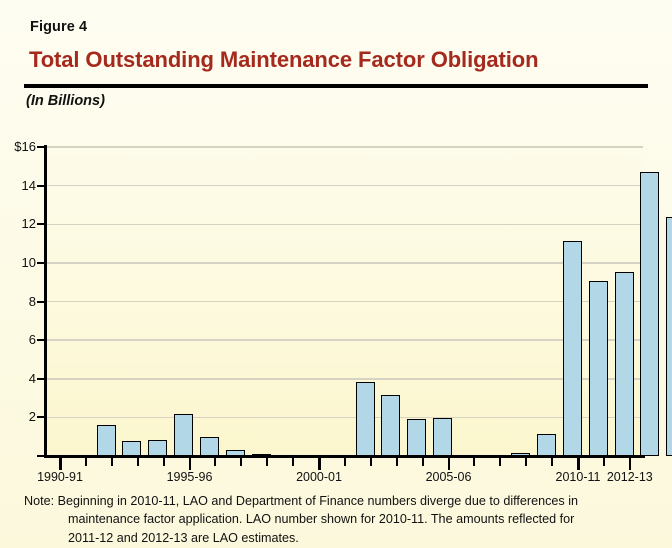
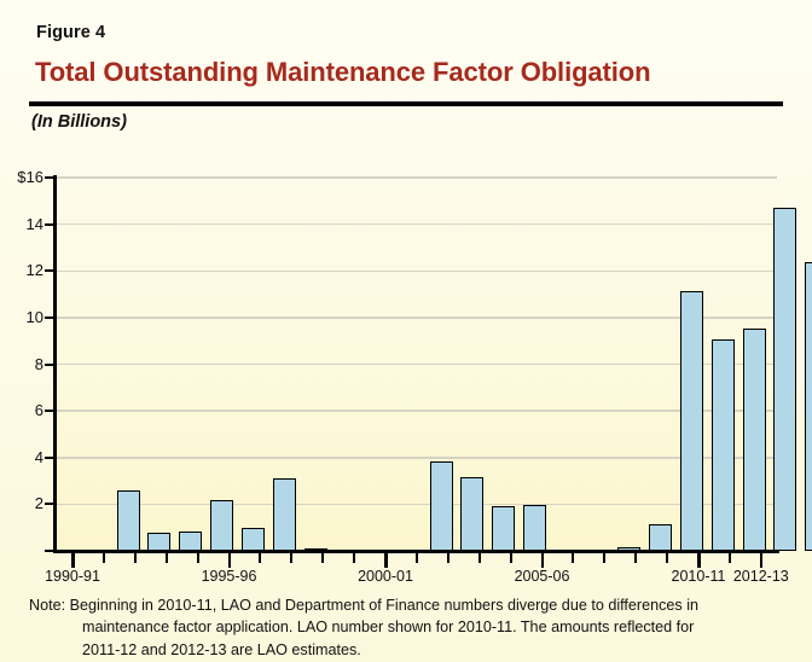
1990-91: $1.6 -> $2.6
1995-96: $0.3 -> $3.1
